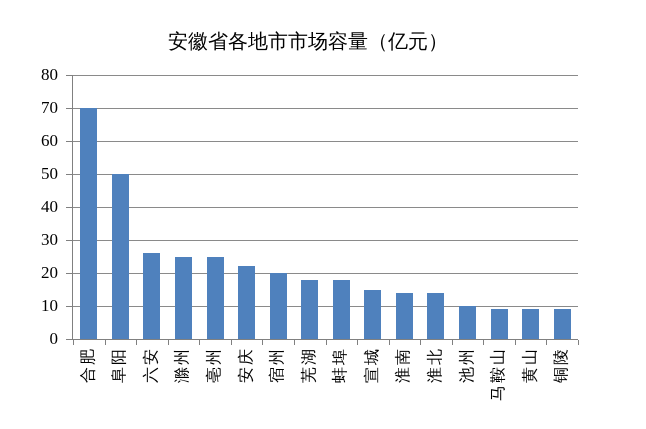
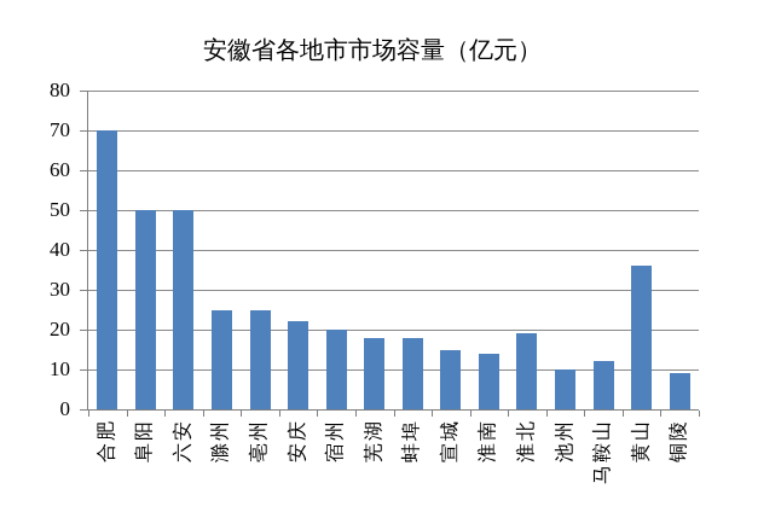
六安: 26 -> 50
淮北: 14 -> 19
马鞍山: 9 -> 12
黄山: 9 -> 36
